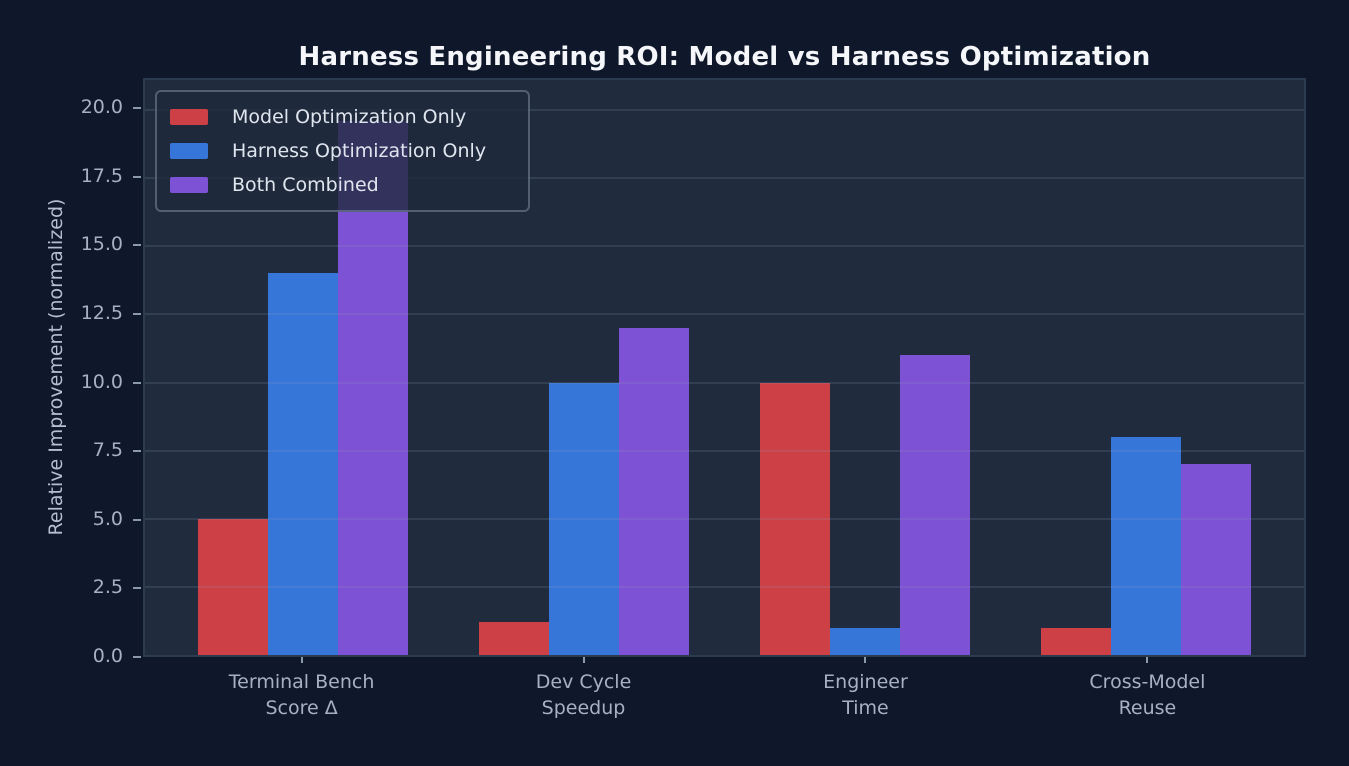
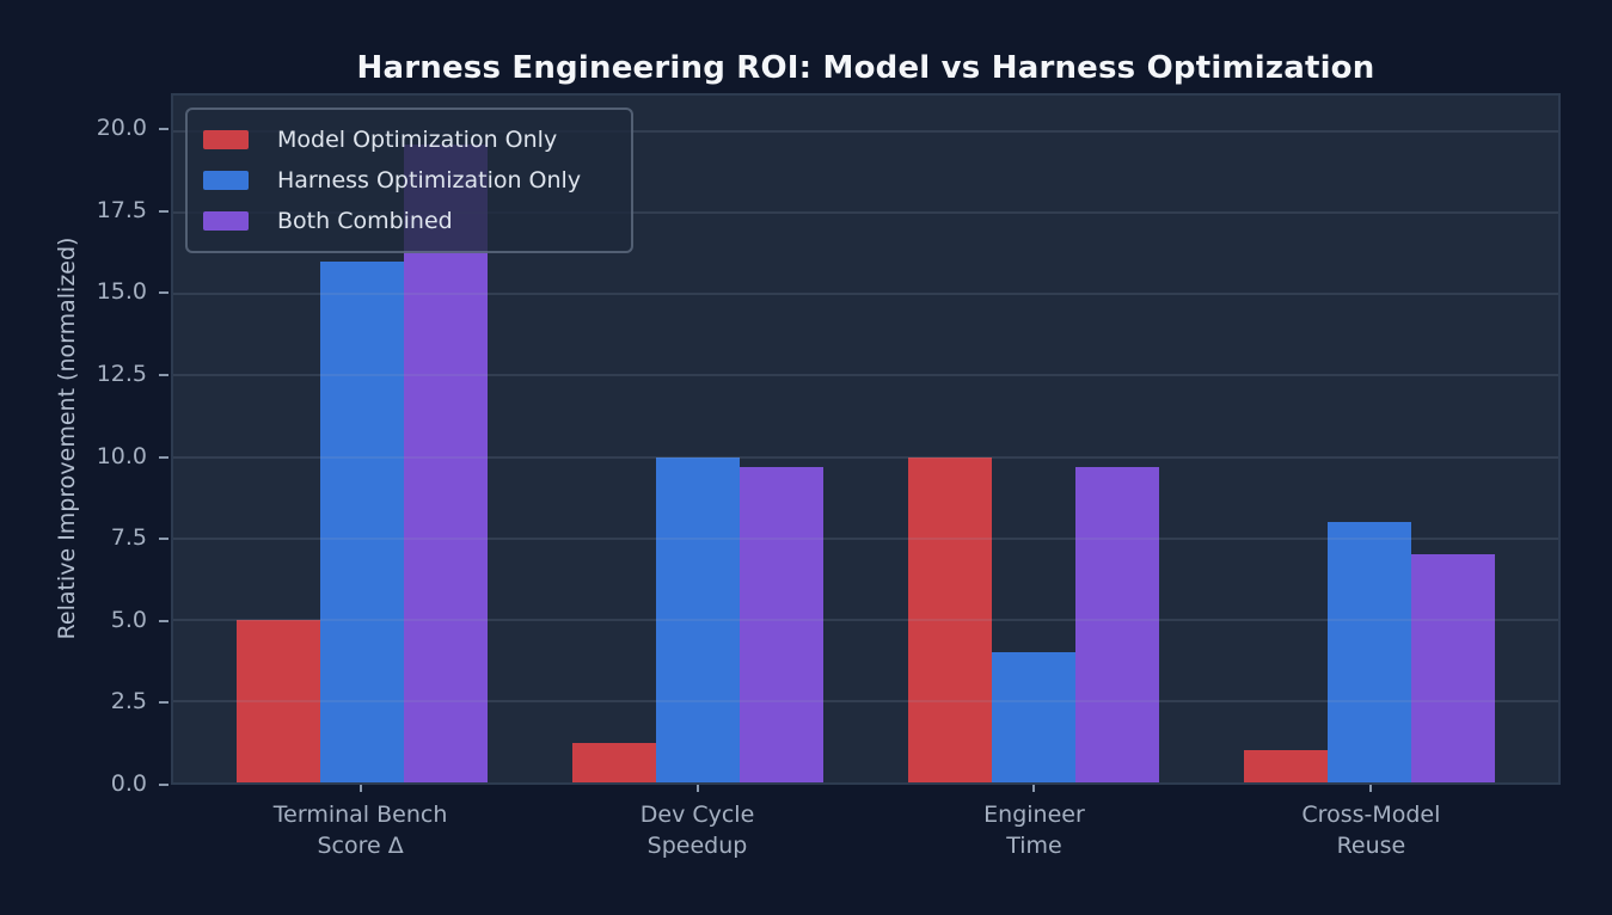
Harness Optimization Only/Terminal Bench Score Δ: 14 -> 16
Both Combined/Dev Cycle Speedup: 12.0 -> 9.7
Harness Optimization Only/Engineer Time: 1 -> 4
Both Combined/Engineer Time: 11.0 -> 9.7
